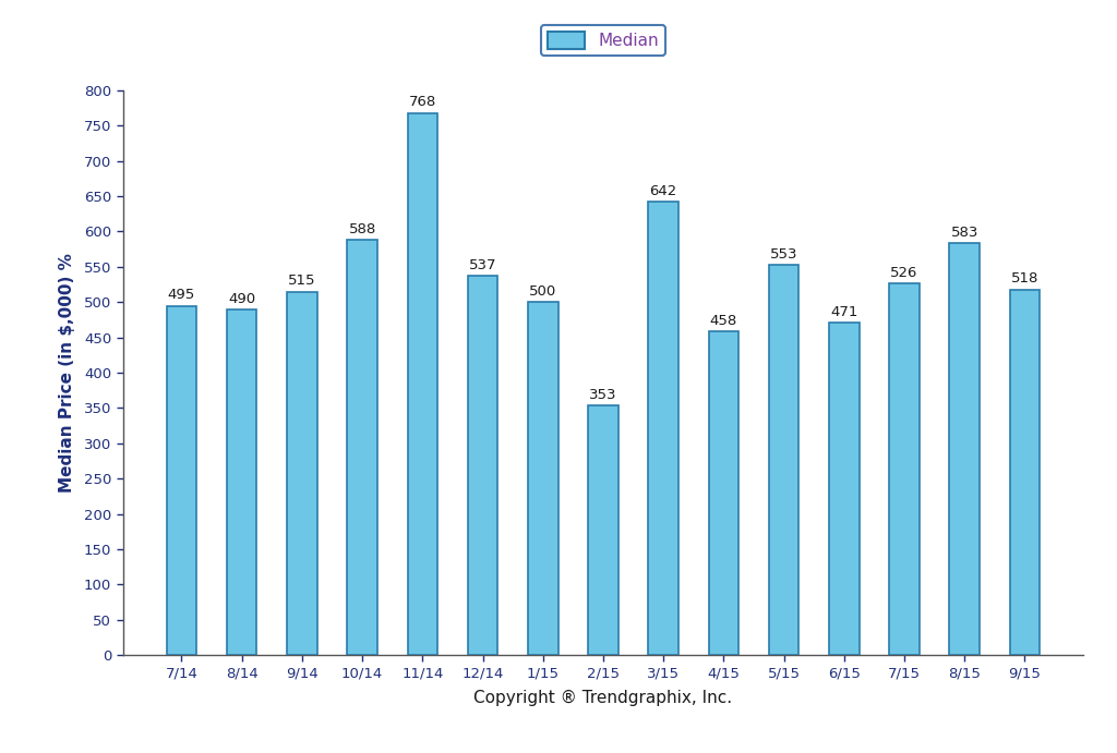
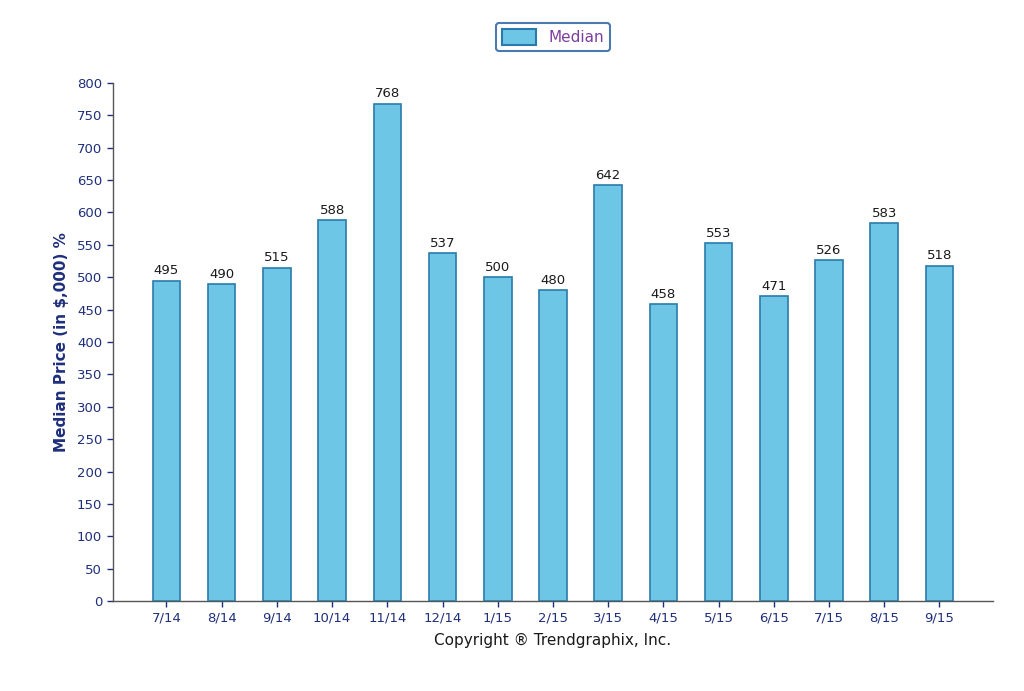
2/15: 353 -> 480
